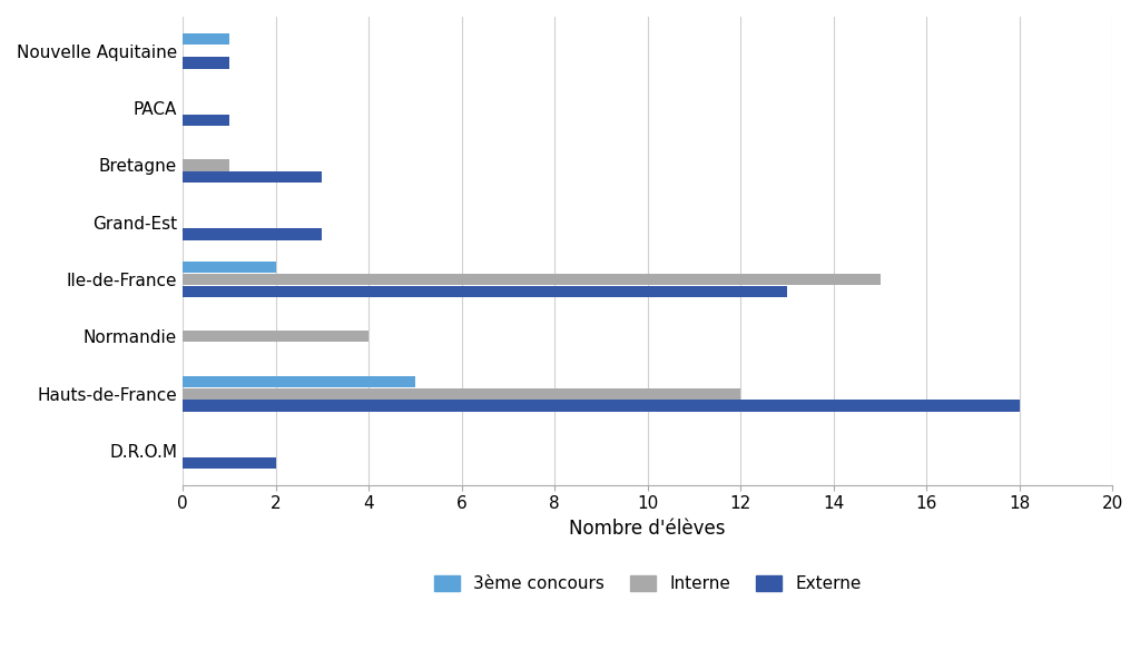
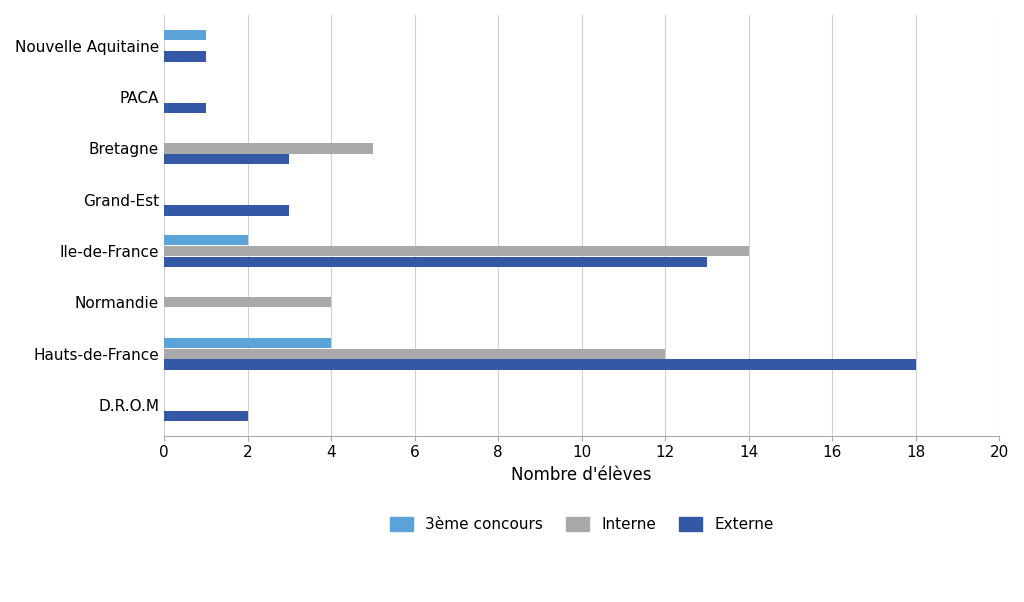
Interne/Bretagne: 1 -> 5
Interne/Ile-de-France: 15 -> 14
3ème concours/Hauts-de-France: 5 -> 4
